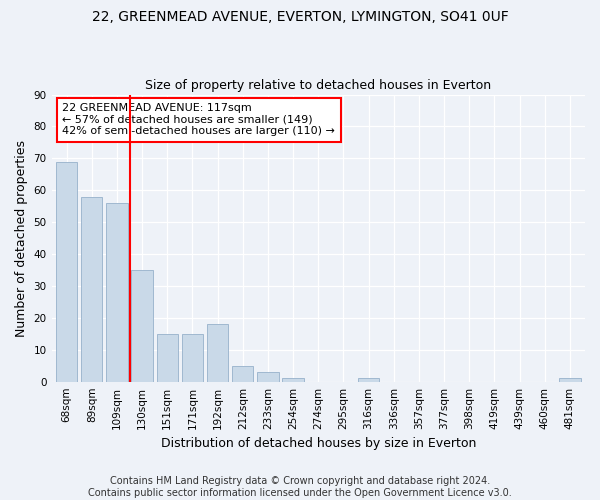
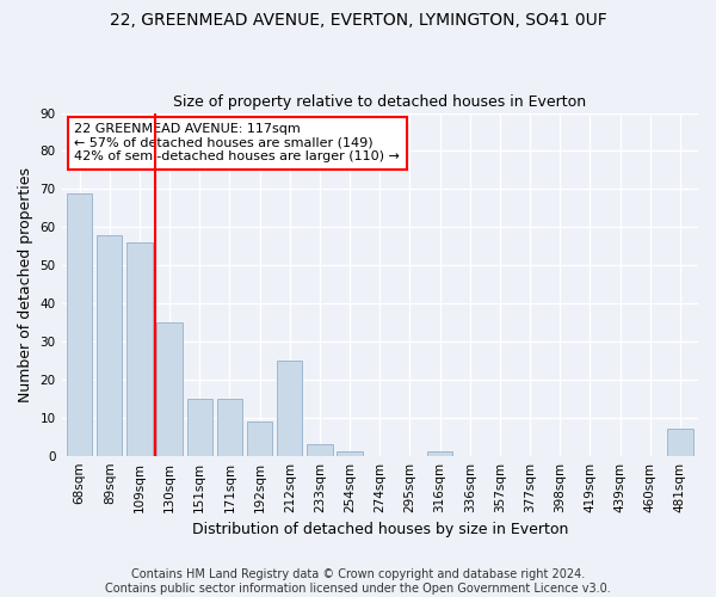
192sqm: 18 -> 9
212sqm: 5 -> 25
481sqm: 1 -> 7
